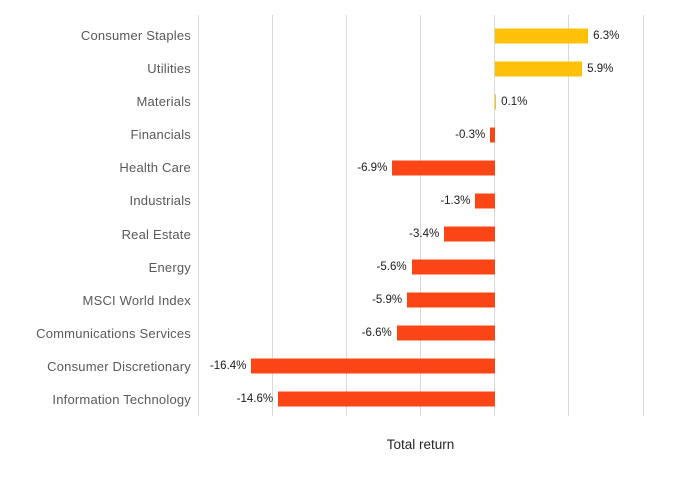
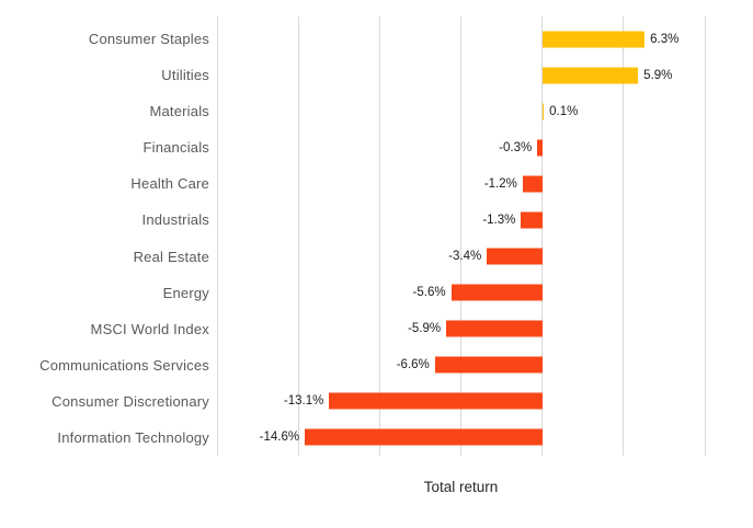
Health Care: -6.9% -> -1.2%
Consumer Discretionary: -16.4% -> -13.1%
